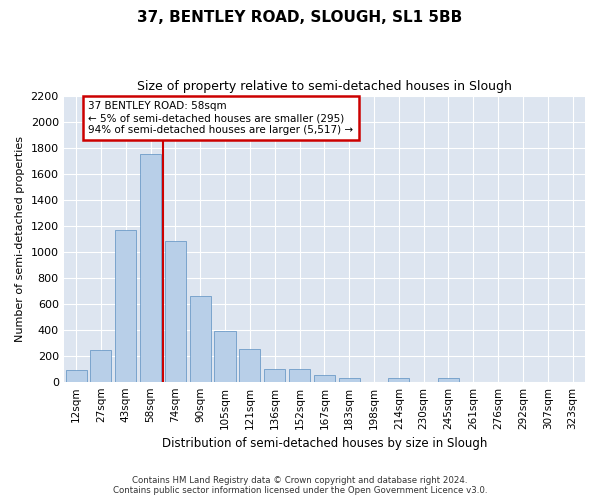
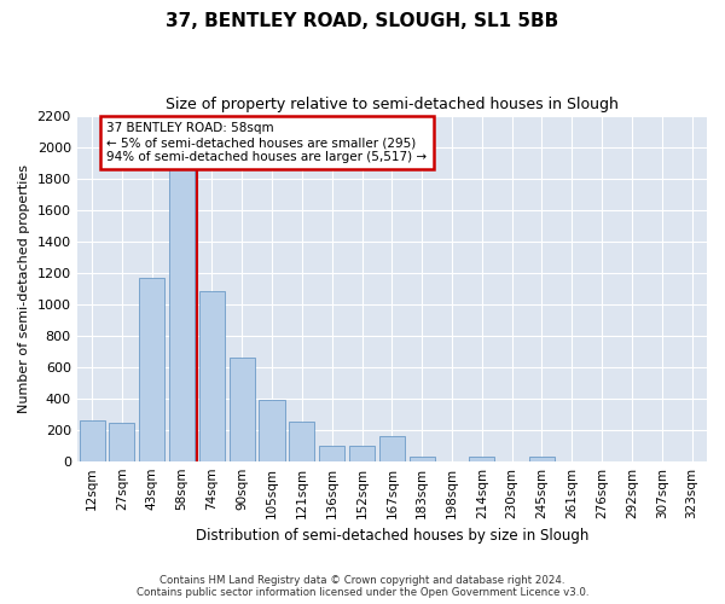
12sqm: 90 -> 260
58sqm: 1750 -> 1870
167sqm: 50 -> 160
